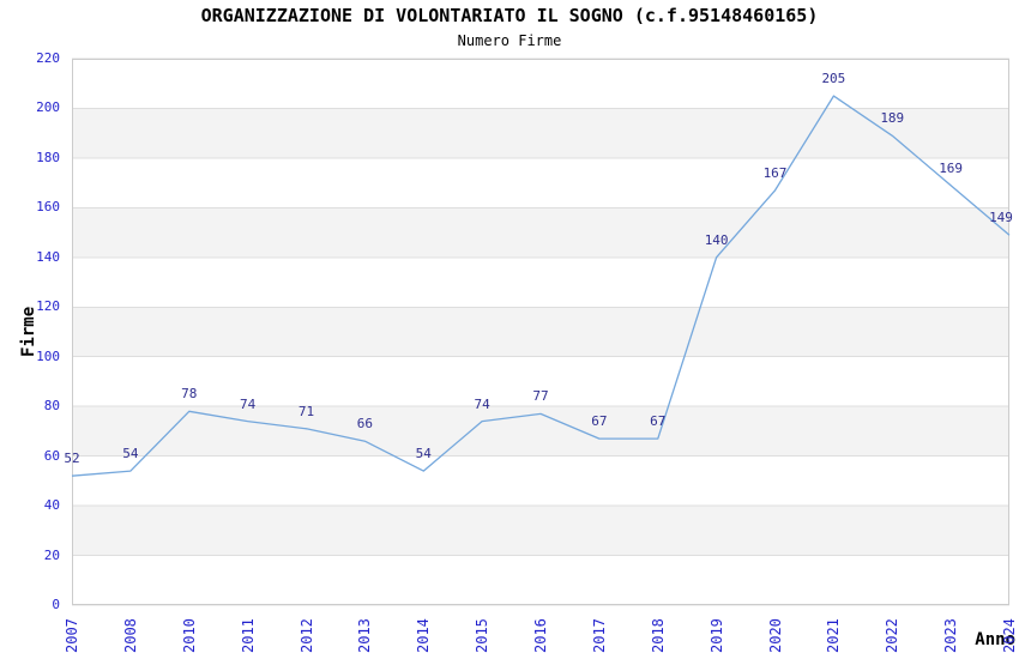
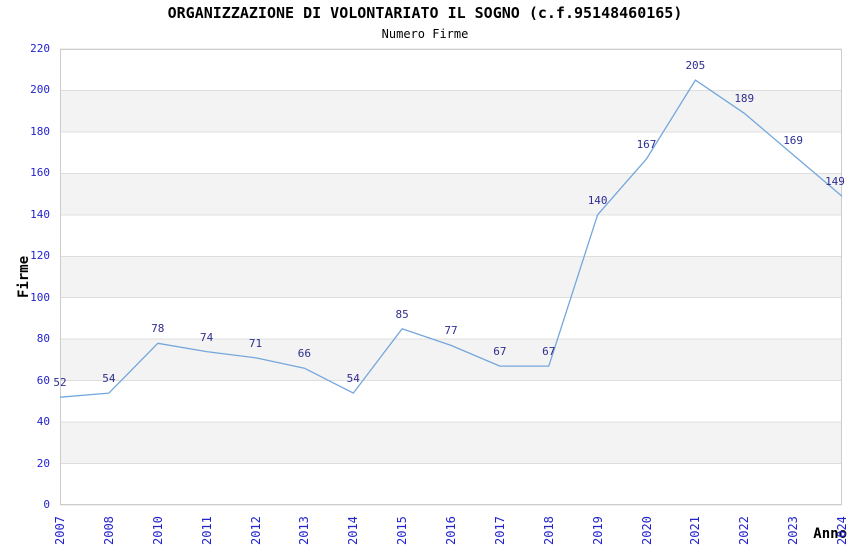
2015: 74 -> 85
